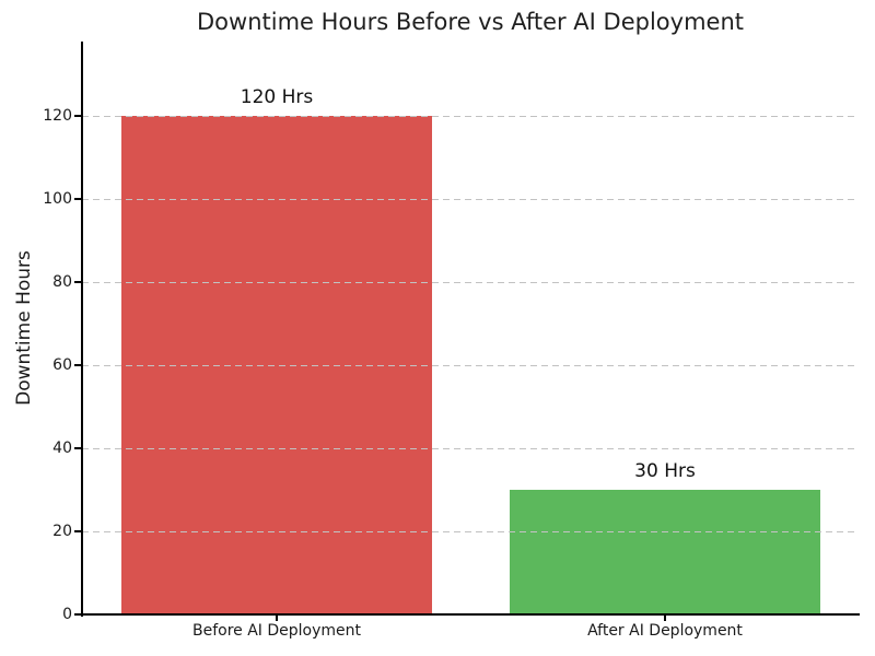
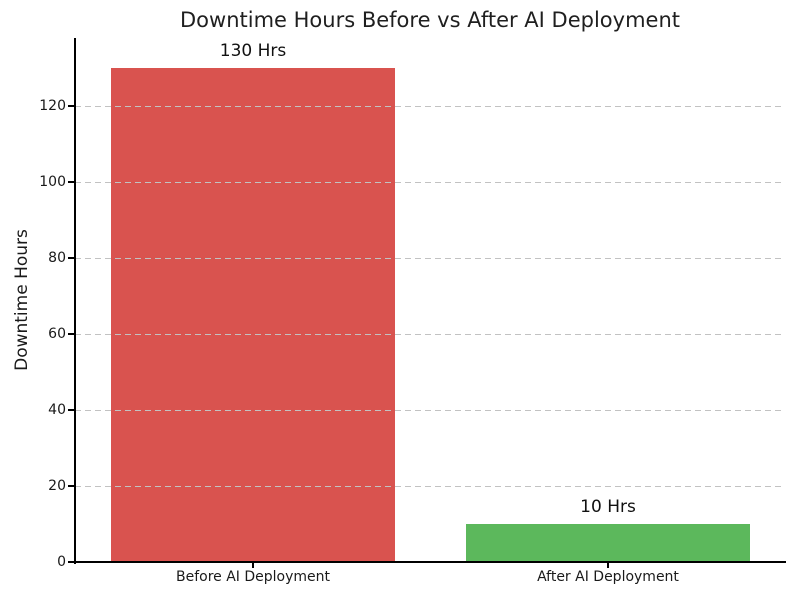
Before AI Deployment: 120 -> 130
After AI Deployment: 30 -> 10
